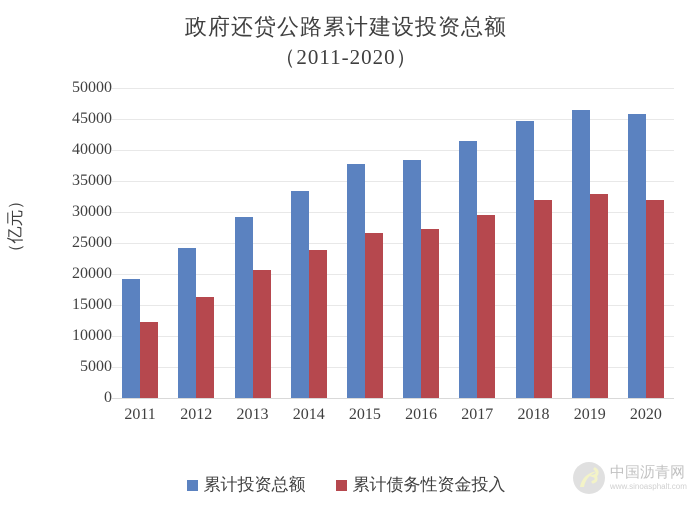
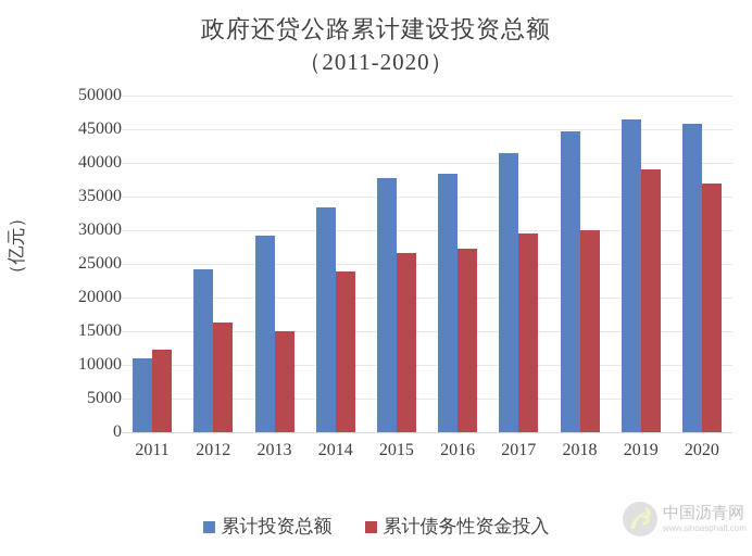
累计投资总额/2011: 19000 -> 11000
累计债务性资金投入/2013: 21000 -> 15000
累计债务性资金投入/2018: 32000 -> 30000
累计债务性资金投入/2019: 33000 -> 39000
累计债务性资金投入/2020: 32000 -> 37000
